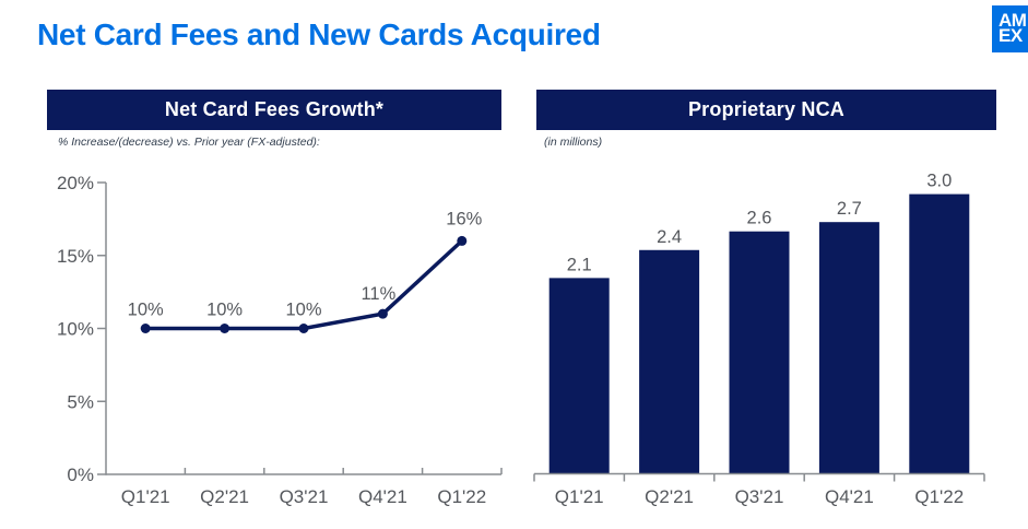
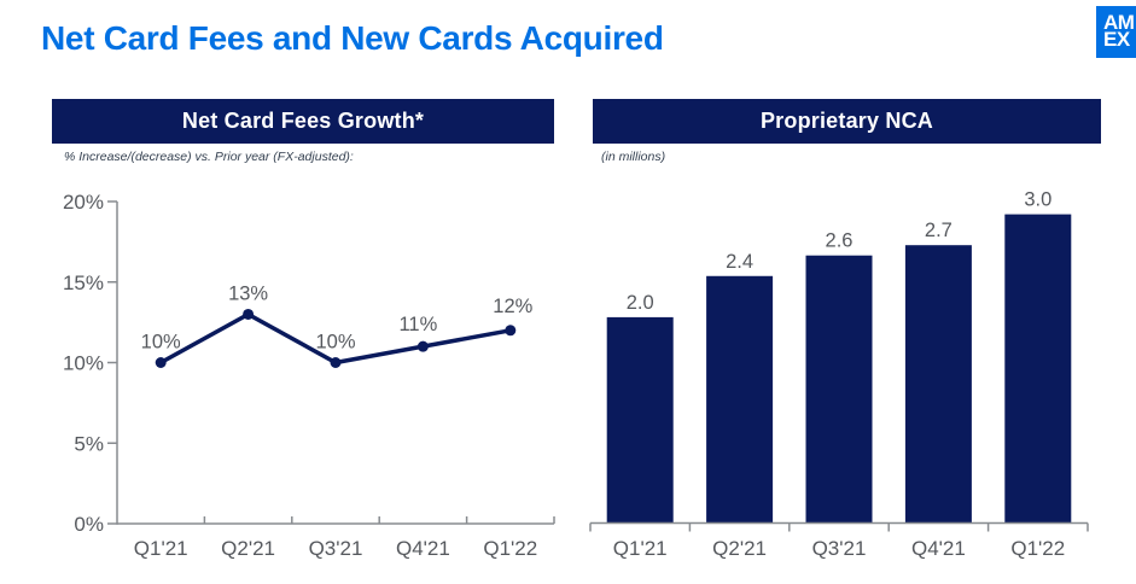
Net Card Fees Growth*/Q2'21: 10% -> 13%
Net Card Fees Growth*/Q1'22: 16% -> 12%
Proprietary NCA/Q1'21: 2.1 -> 2.0
